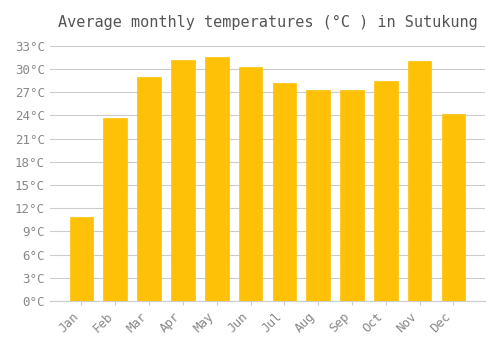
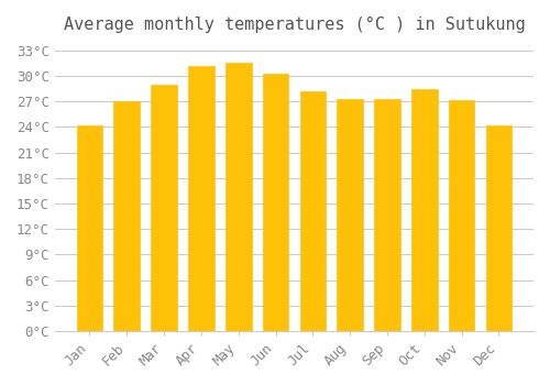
Jan: 10.8°C -> 24.2°C
Feb: 23.6°C -> 27.0°C
Nov: 31.0°C -> 27.1°C
